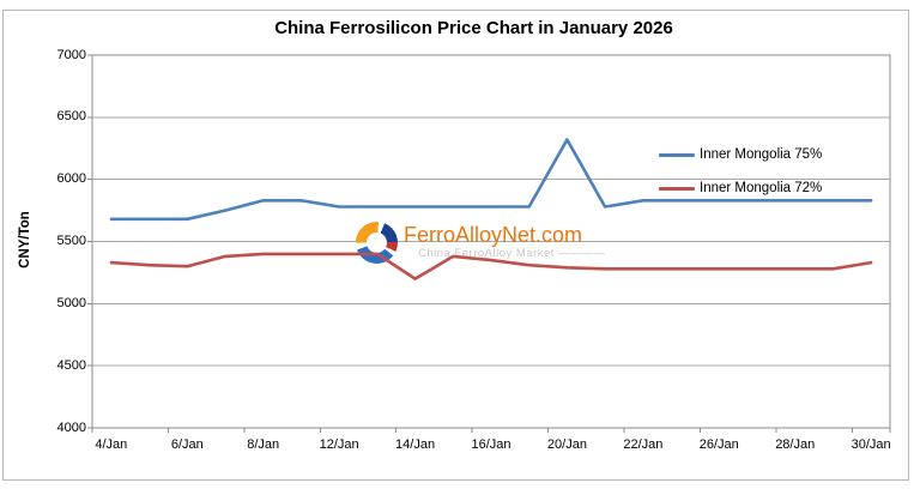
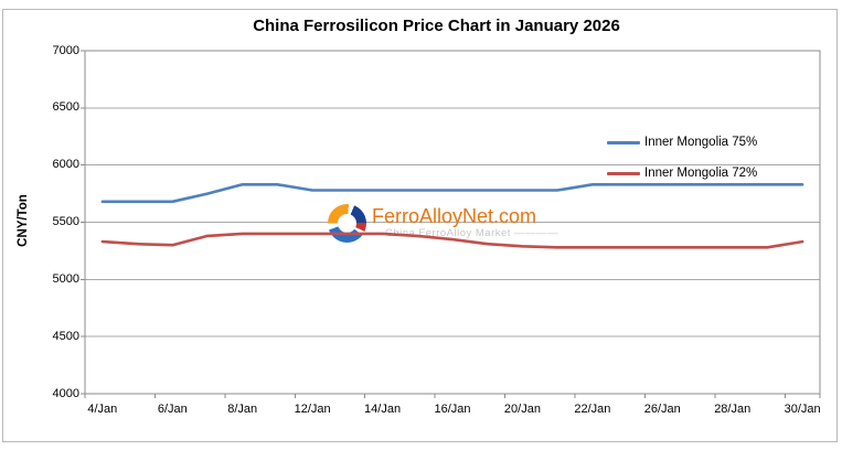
Inner Mongolia 72%/14/Jan: 5200 -> 5400
Inner Mongolia 75%/20/Jan: 6320 -> 5780
